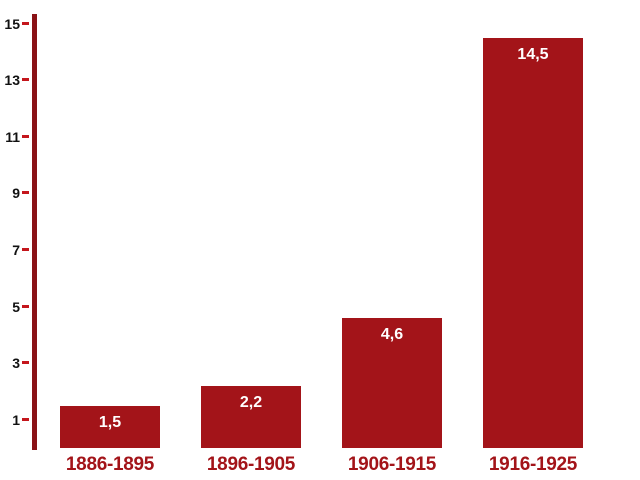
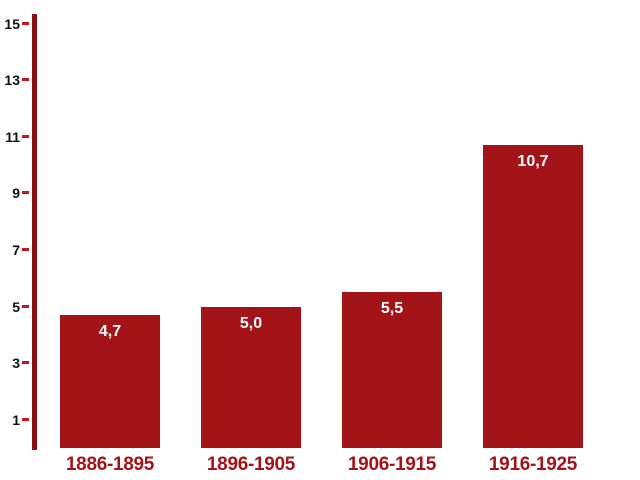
1886-1895: 1,5 -> 4,7
1896-1905: 2,2 -> 5,0
1906-1915: 4,6 -> 5,5
1916-1925: 14,5 -> 10,7
